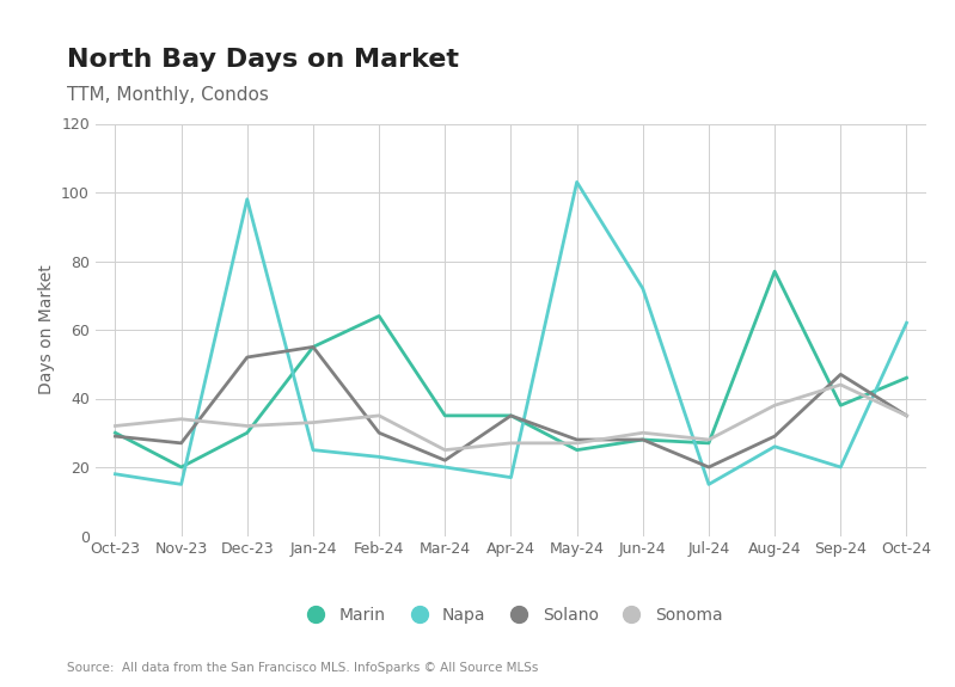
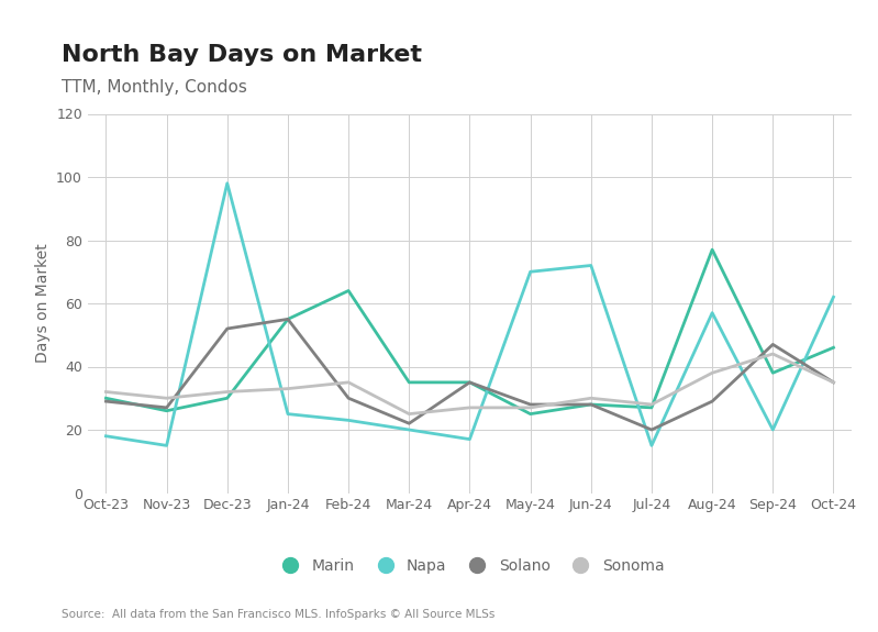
Marin/Nov-23: 20 -> 26
Sonoma/Nov-23: 34 -> 30
Napa/May-24: 103 -> 70
Napa/Aug-24: 26 -> 57
